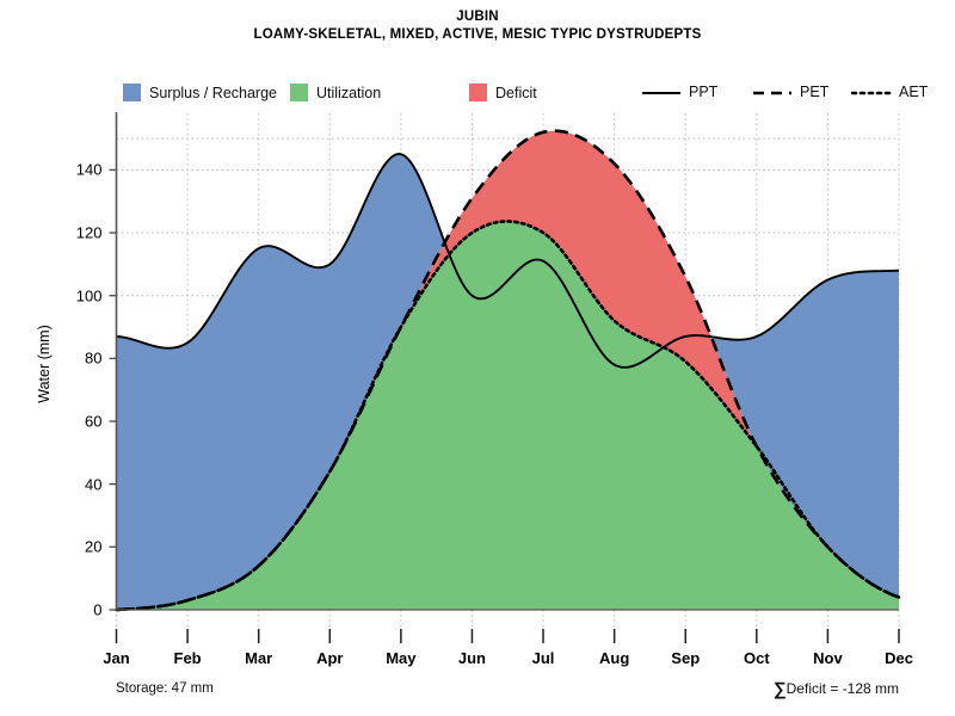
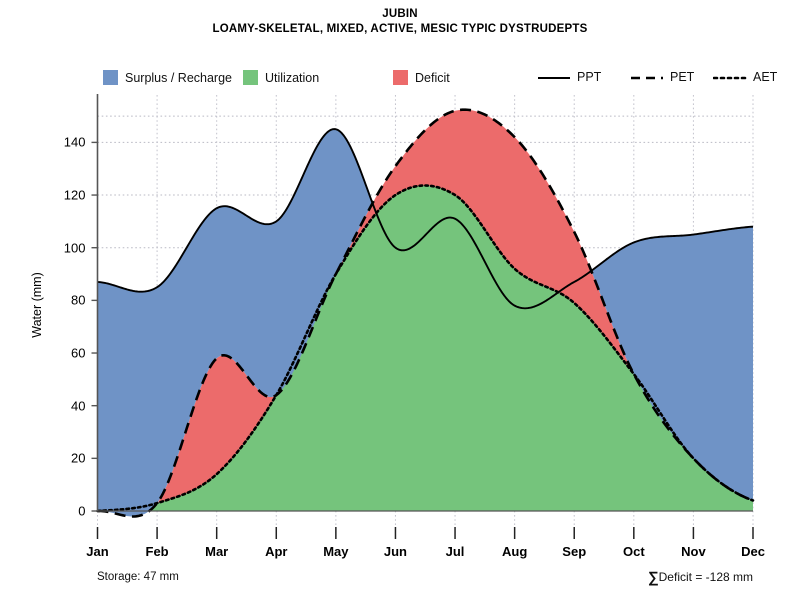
PET/Mar: 14 -> 58
PPT/Oct: 87 -> 102
